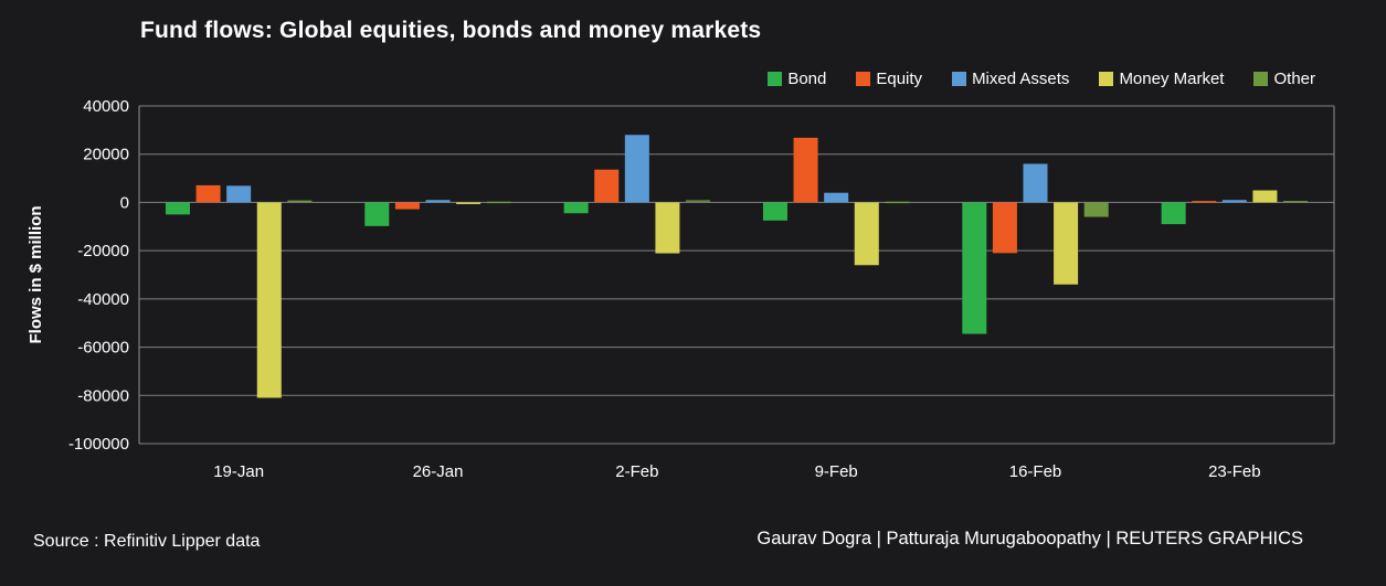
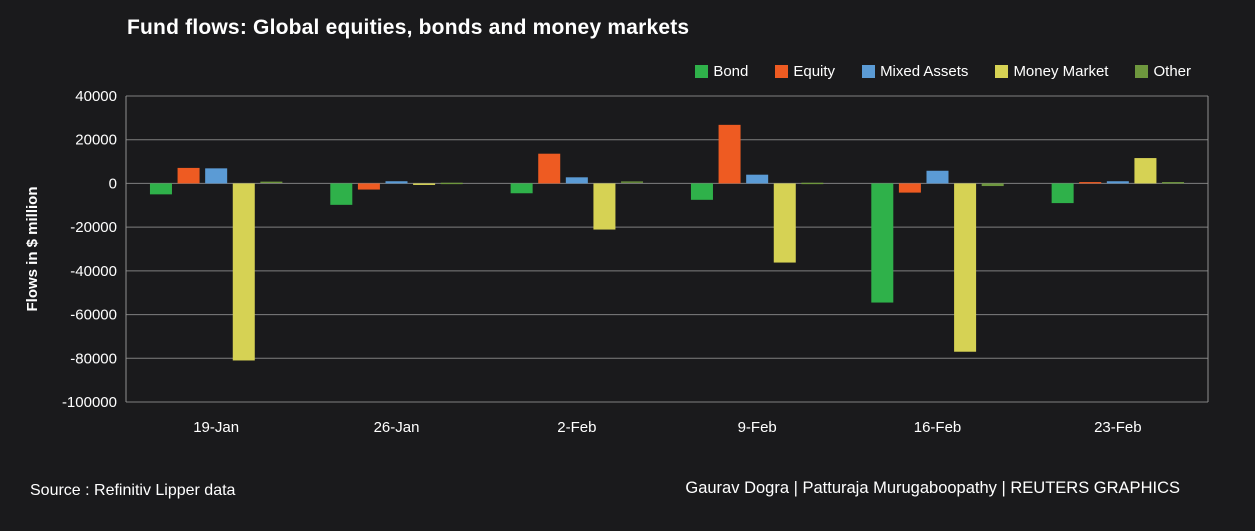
Mixed Assets/2-Feb: 28000 -> 3000
Money Market/9-Feb: -26000 -> -36000
Equity/16-Feb: -21000 -> -4000
Mixed Assets/16-Feb: 16000 -> 6000
Money Market/16-Feb: -34000 -> -77000
Other/16-Feb: -6000 -> -1000
Money Market/23-Feb: 5000 -> 12000
